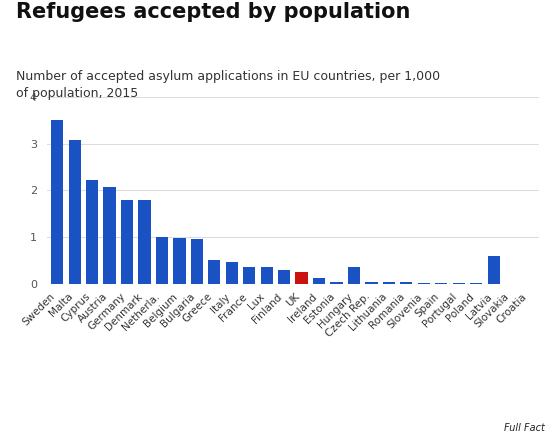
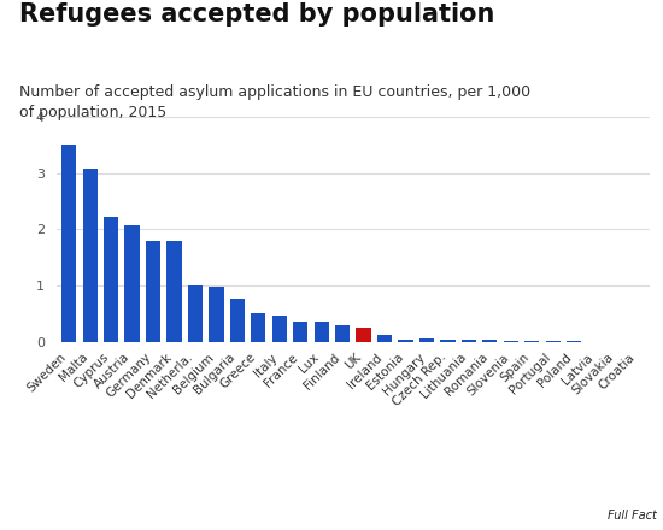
Bulgaria: 0.95 -> 0.76
Hungary: 0.35 -> 0.05
Latvia: 0.60 -> 0.01
